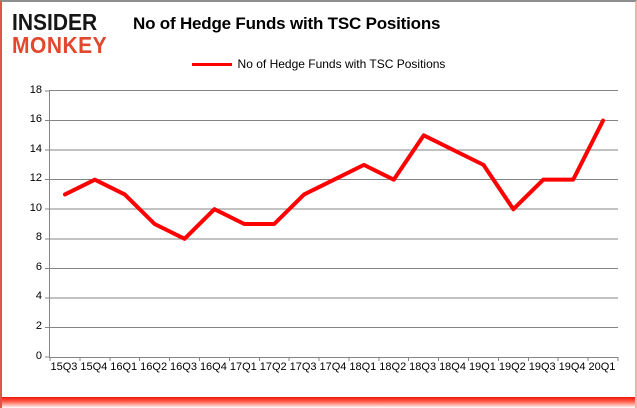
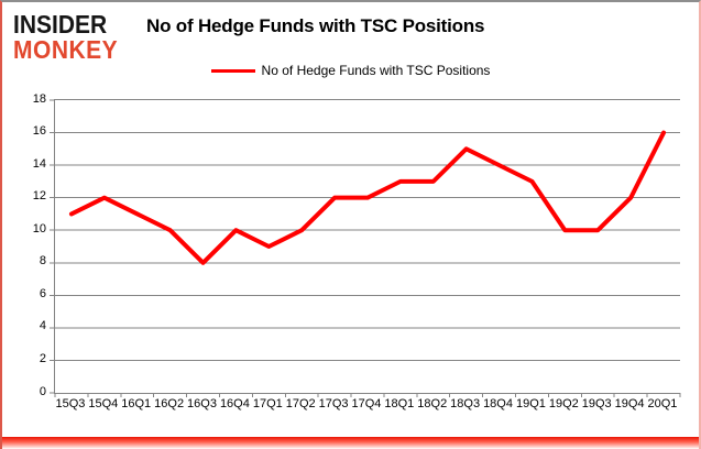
16Q2: 9 -> 10
17Q2: 9 -> 10
17Q3: 11 -> 12
18Q2: 12 -> 13
19Q3: 12 -> 10
